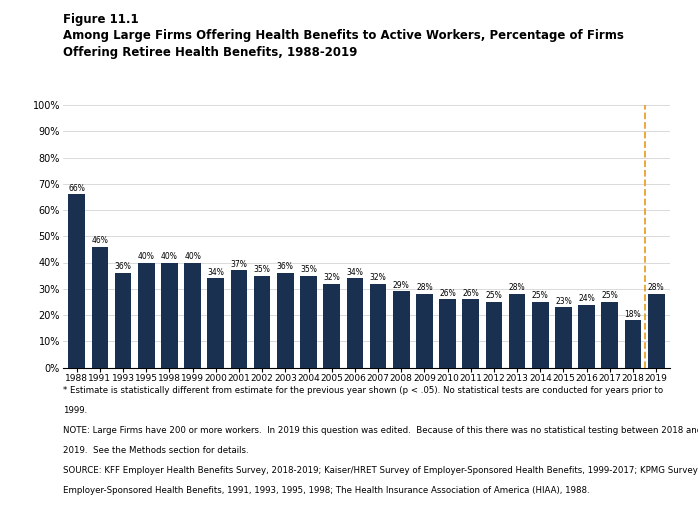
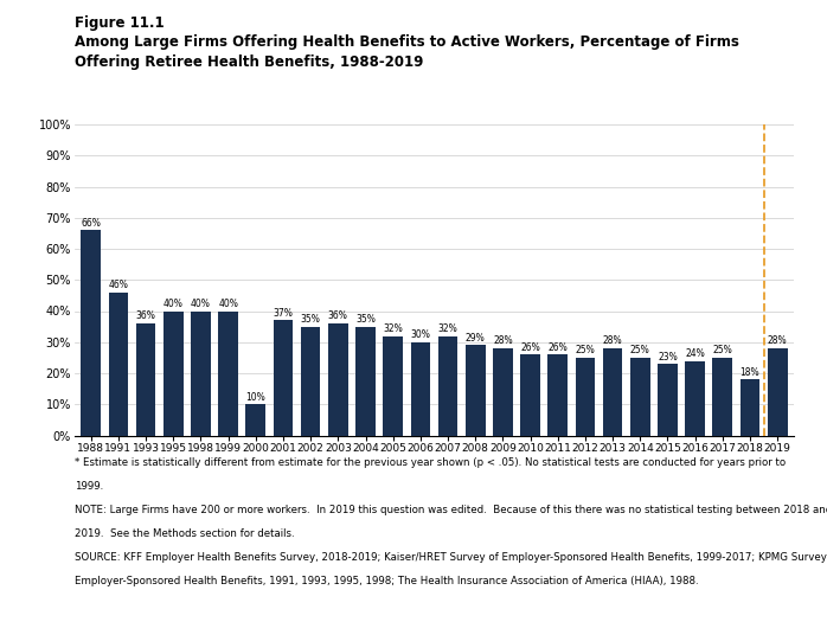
2000: 34% -> 10%
2006: 34% -> 30%
